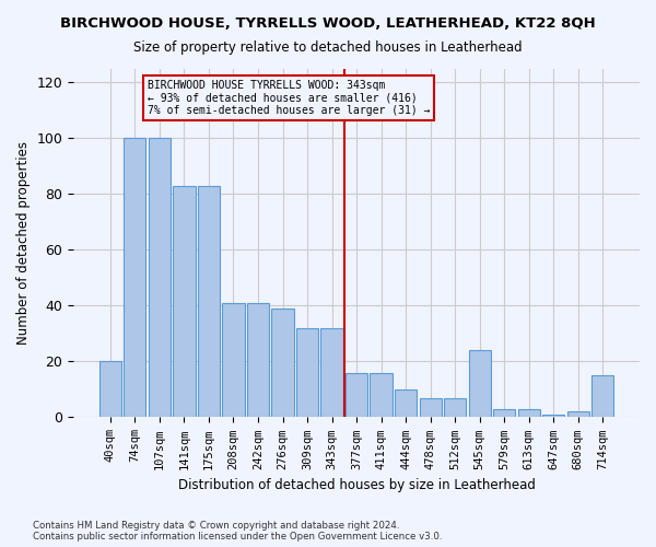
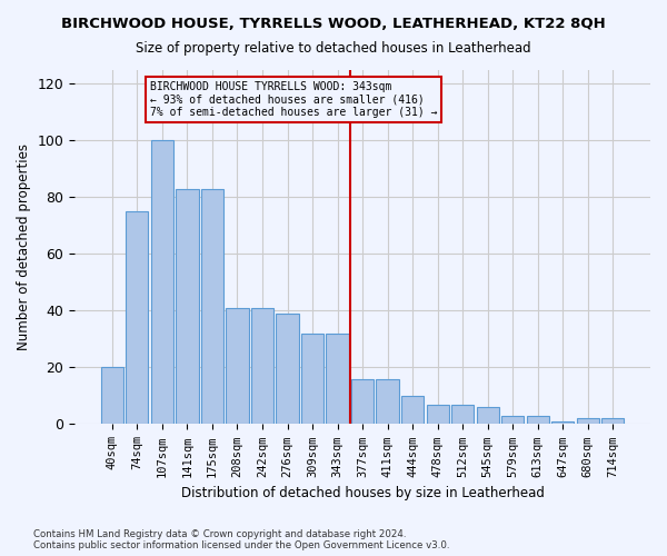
74sqm: 100 -> 75
545sqm: 24 -> 6
714sqm: 15 -> 2
